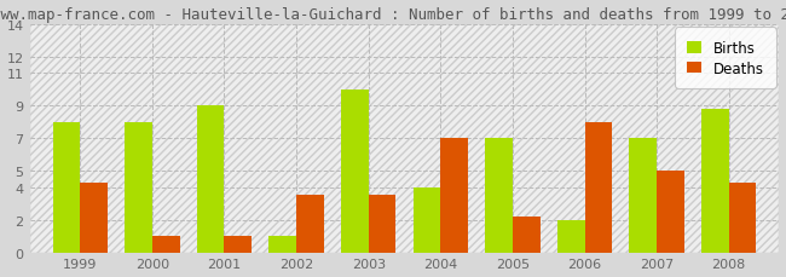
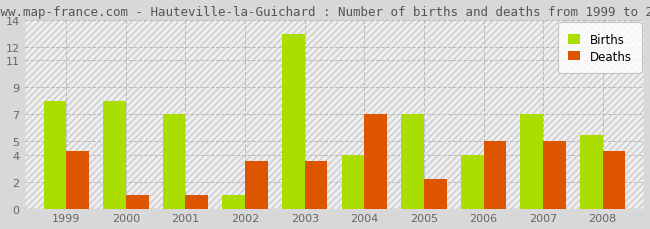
Births/2001: 9.0 -> 7.0
Births/2003: 10.0 -> 13.0
Births/2006: 2.0 -> 4.0
Deaths/2006: 8.0 -> 5.0
Births/2008: 8.8 -> 5.5
